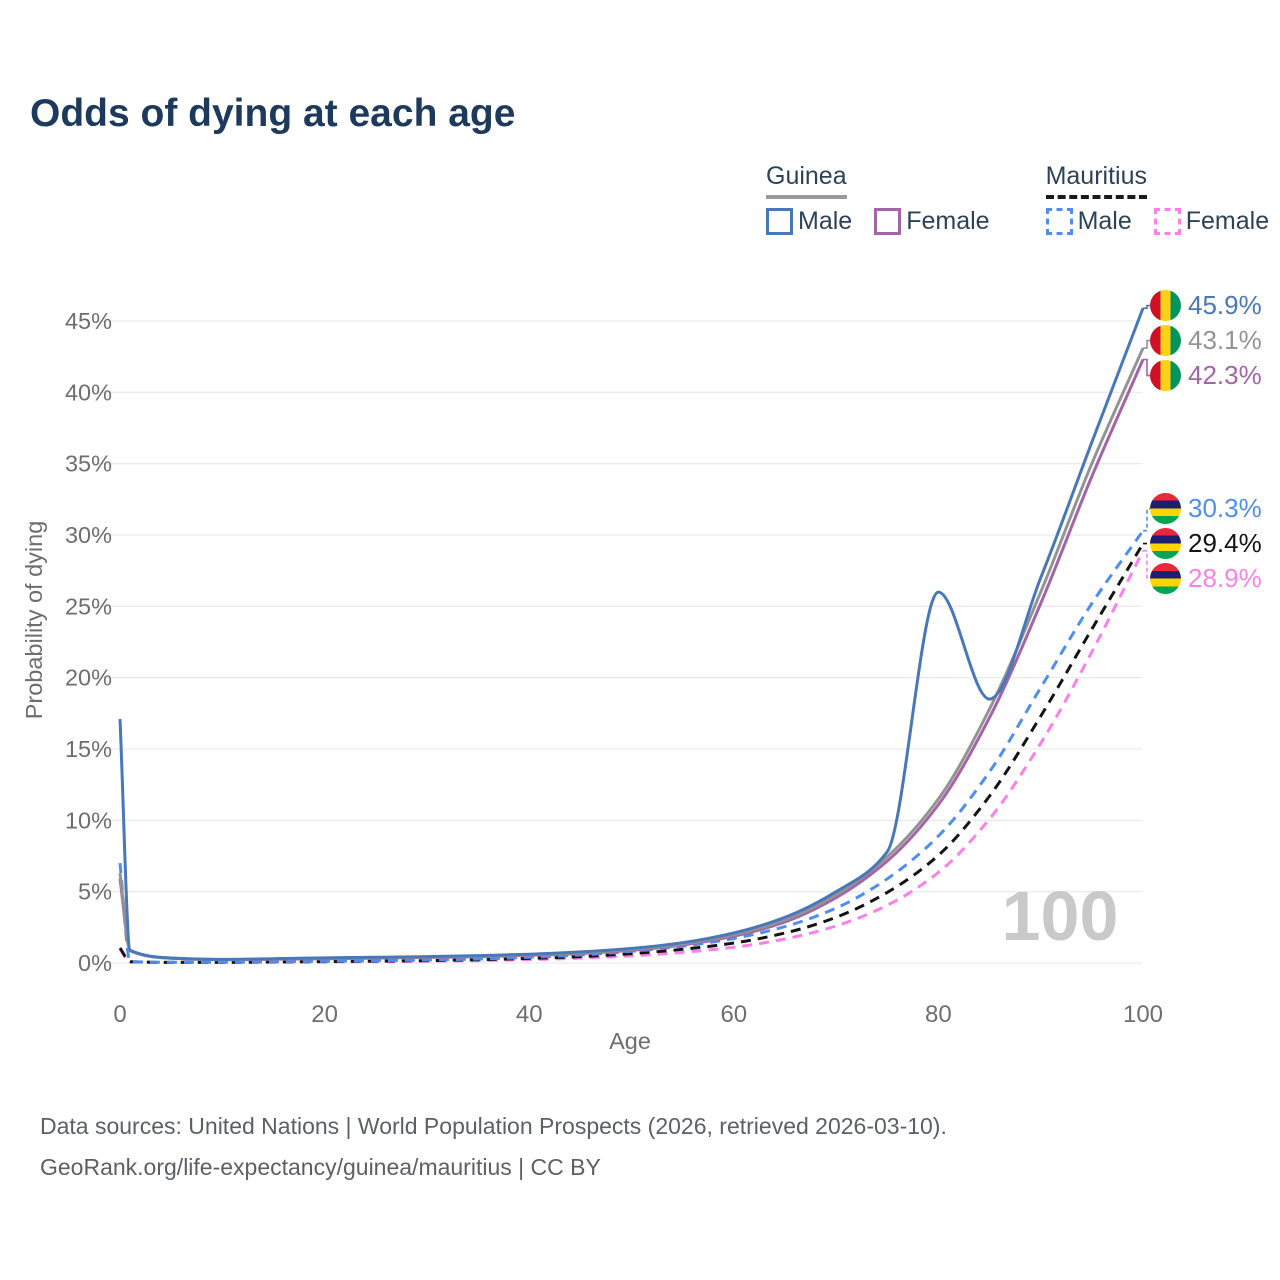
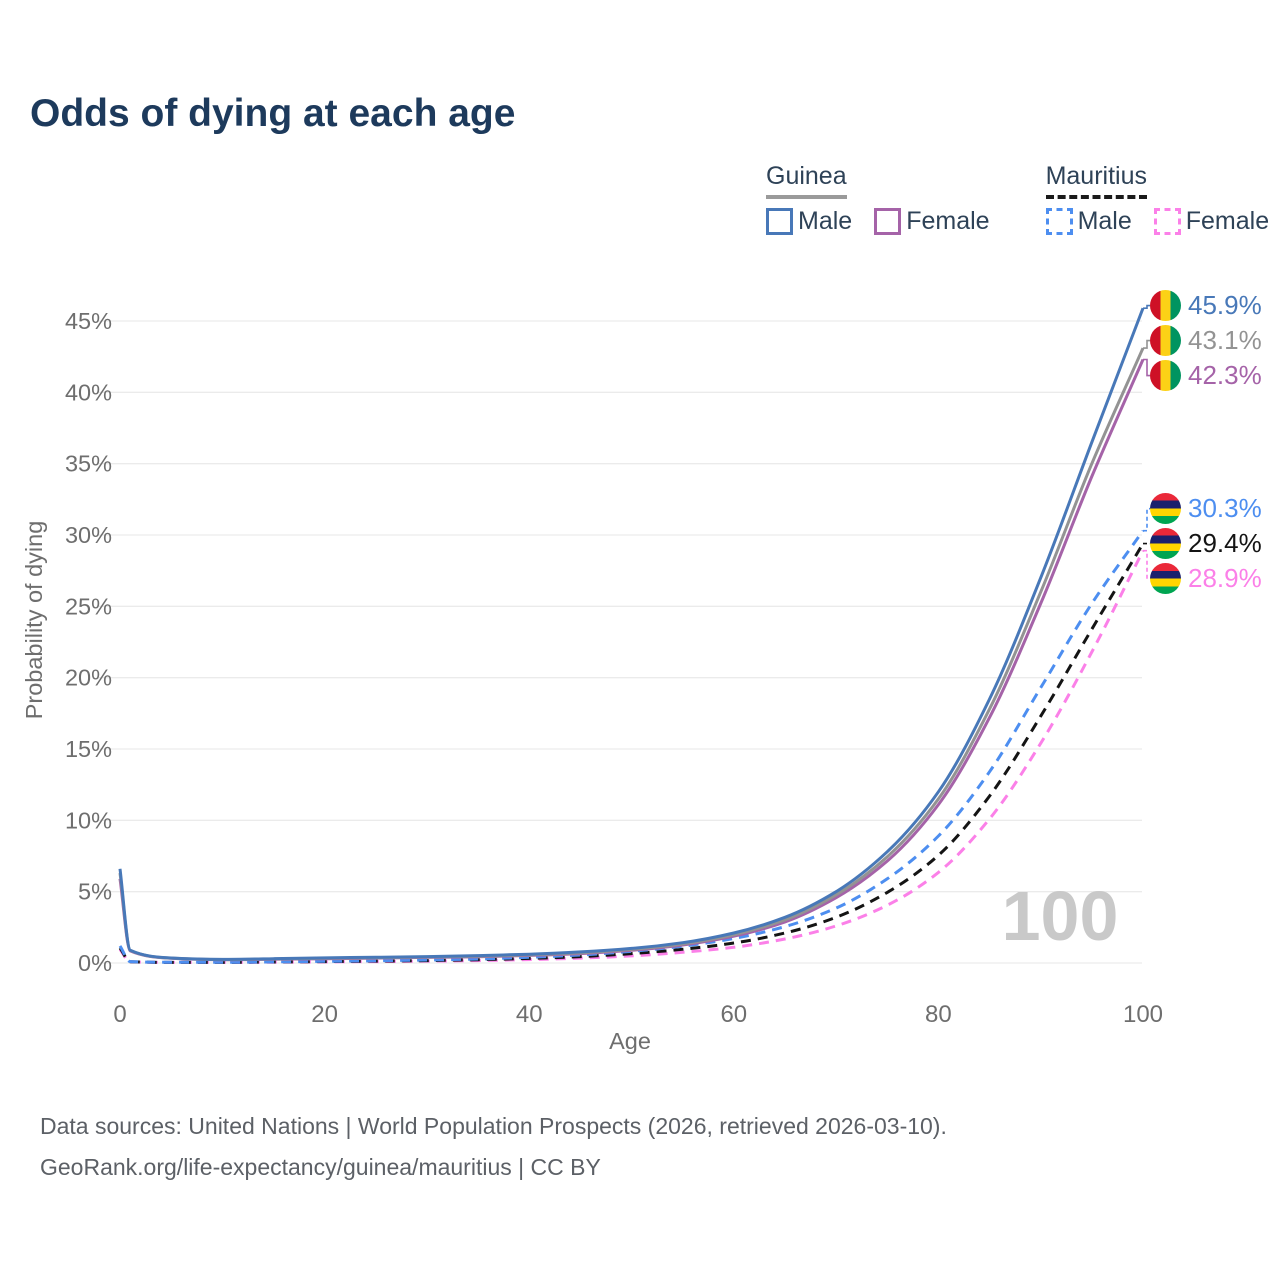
Guinea Male/0: 17.1% -> 6.6%
Mauritius Male/0: 7.0% -> 1.2%
Guinea Male/80: 26.0% -> 12.0%
